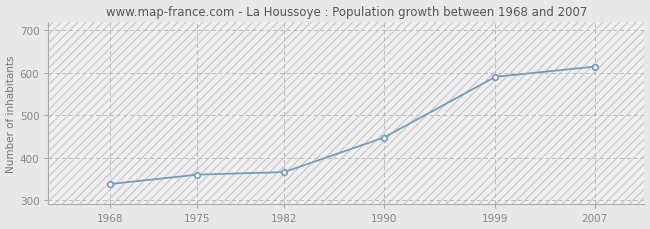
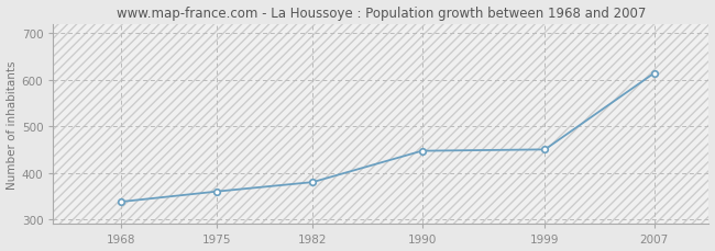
1982: 366 -> 380
1999: 590 -> 450
